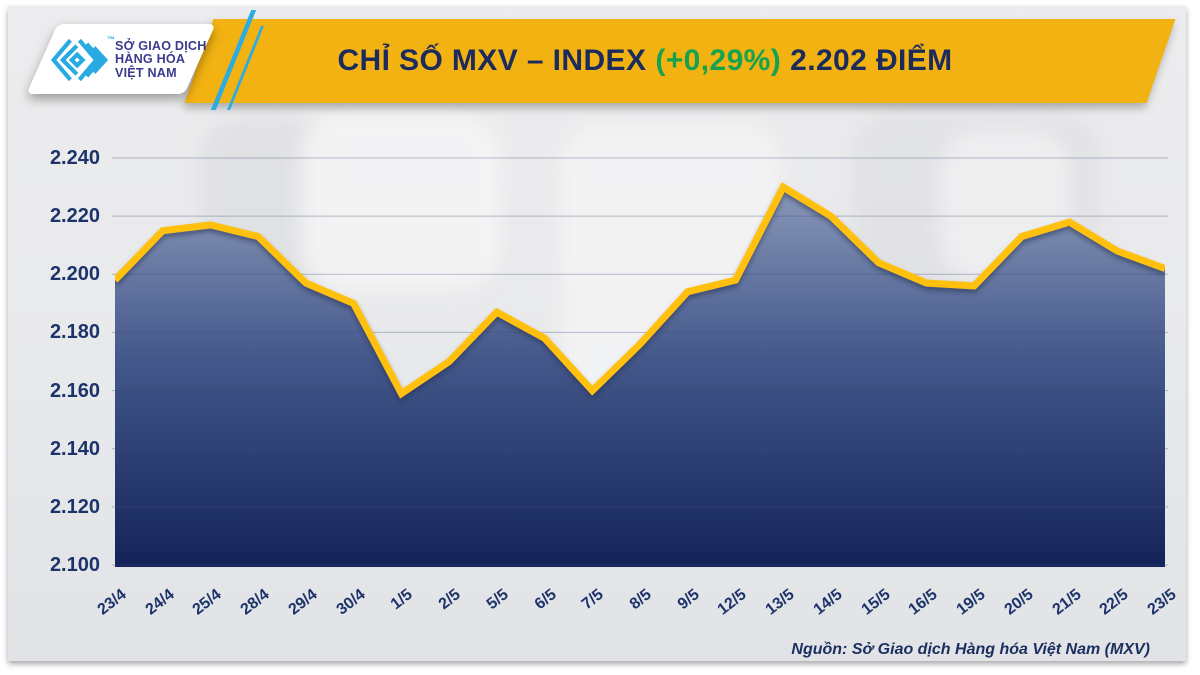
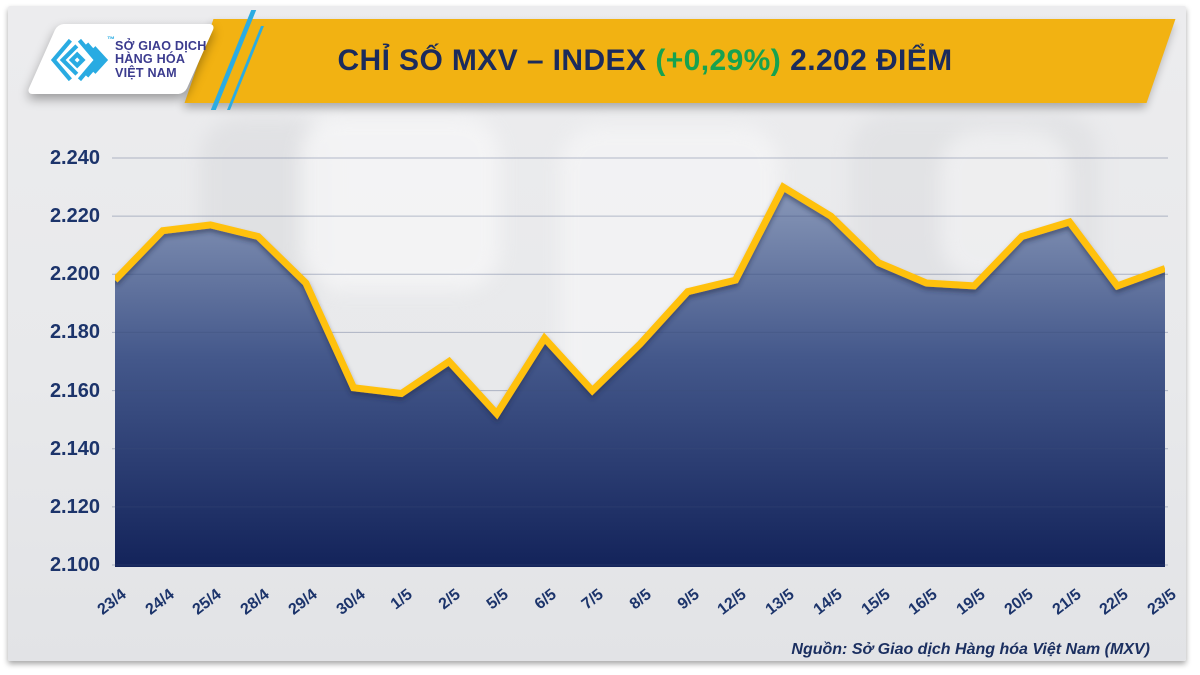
30/4: 2190 -> 2161
5/5: 2187 -> 2152
22/5: 2208 -> 2196
